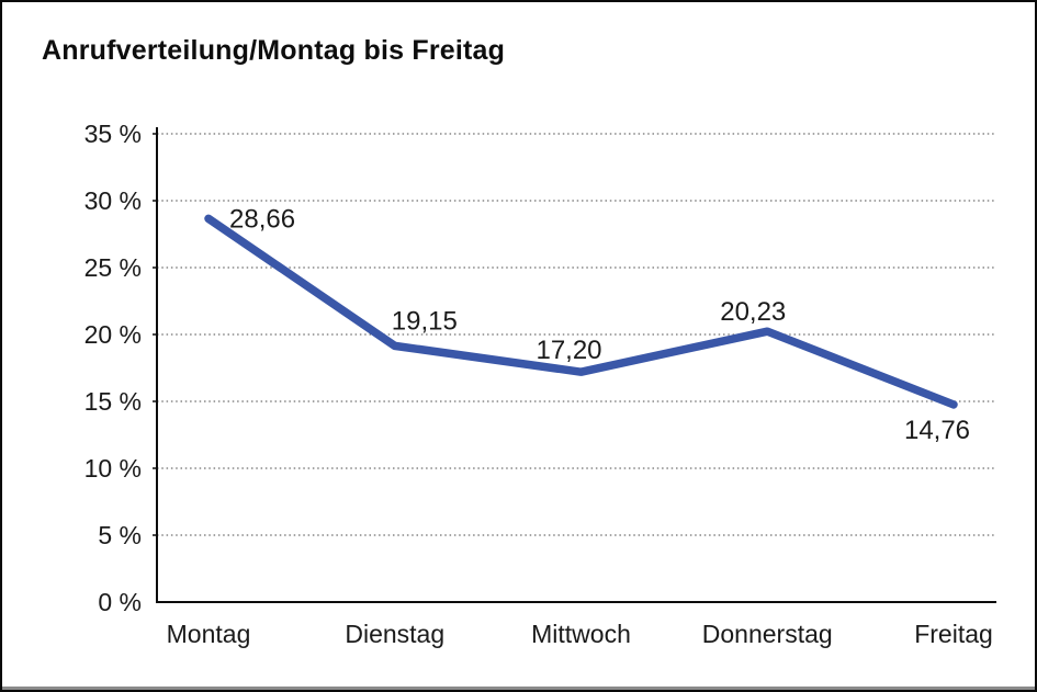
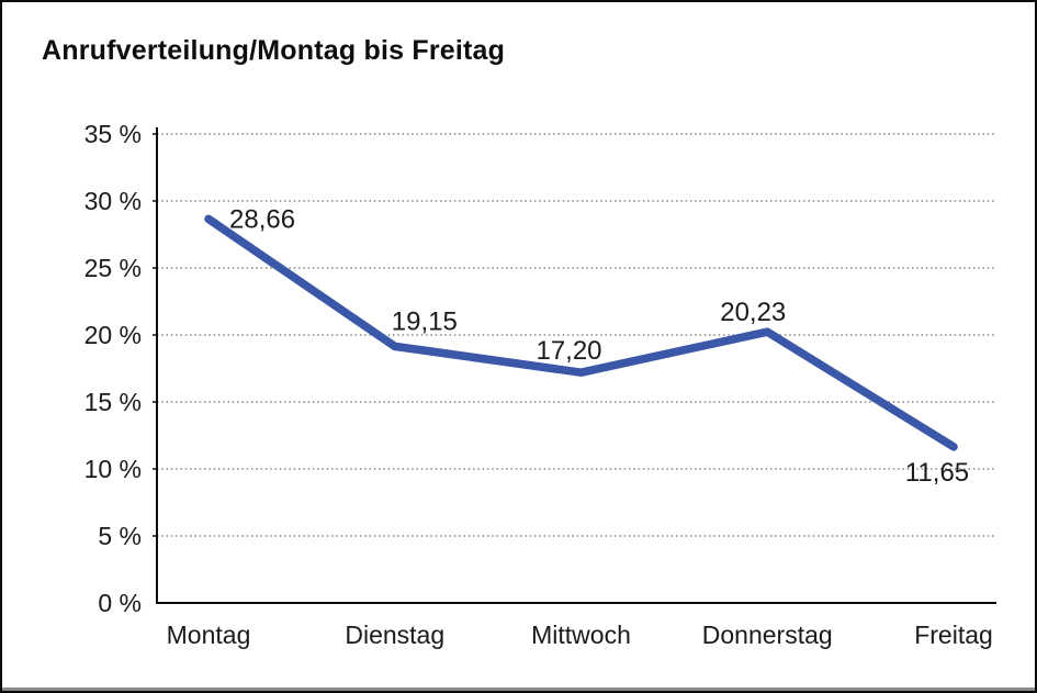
Freitag: 14,76 -> 11,65
